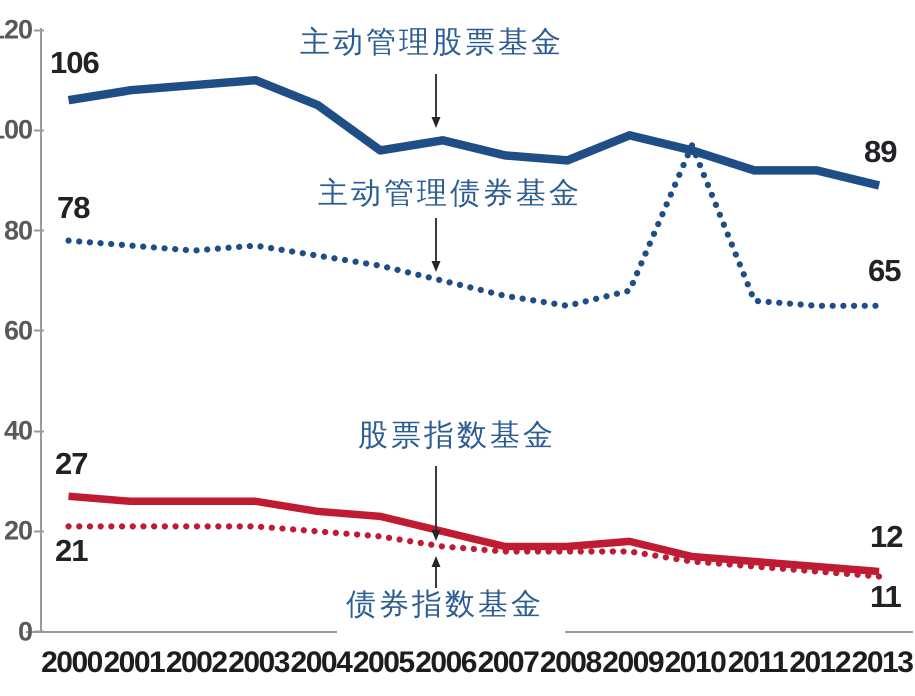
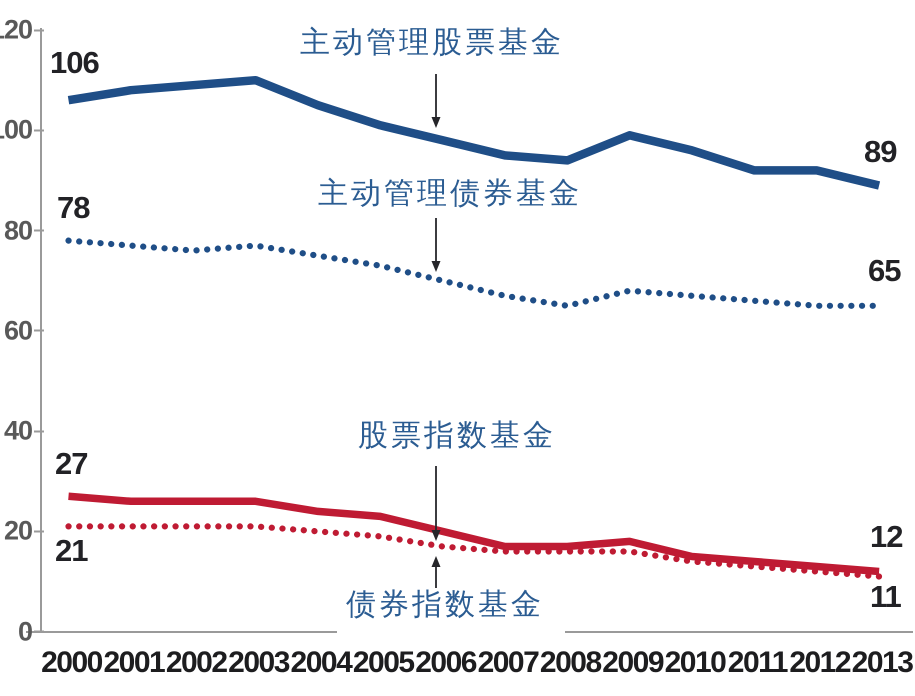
主动管理股票基金/2005: 96 -> 101
主动管理债券基金/2010: 97 -> 67
